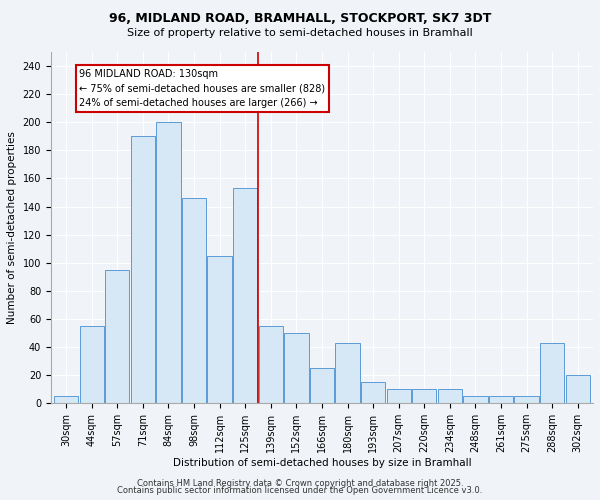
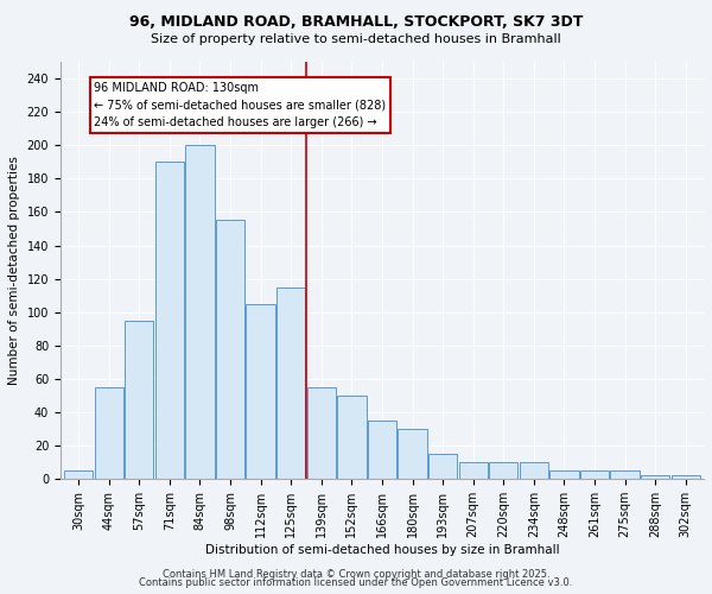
98sqm: 146 -> 155
125sqm: 153 -> 115
166sqm: 25 -> 35
180sqm: 43 -> 30
288sqm: 43 -> 2
302sqm: 20 -> 2
